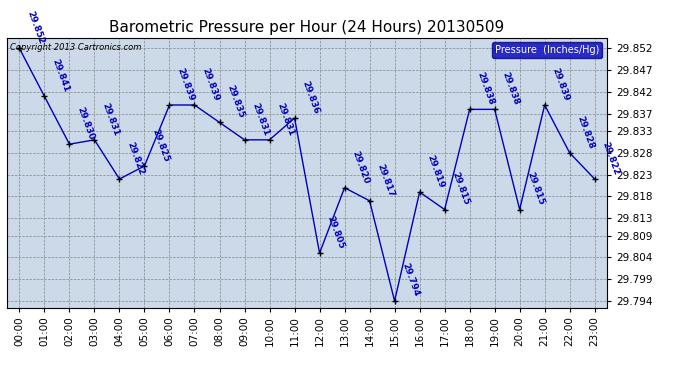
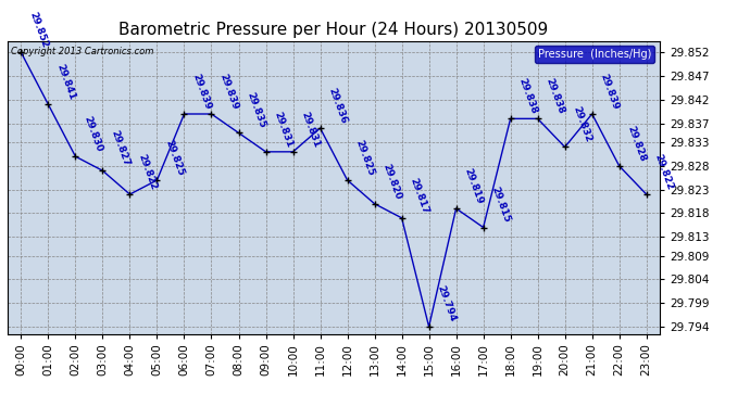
03:00: 29.831 -> 29.827
12:00: 29.805 -> 29.825
20:00: 29.815 -> 29.832
